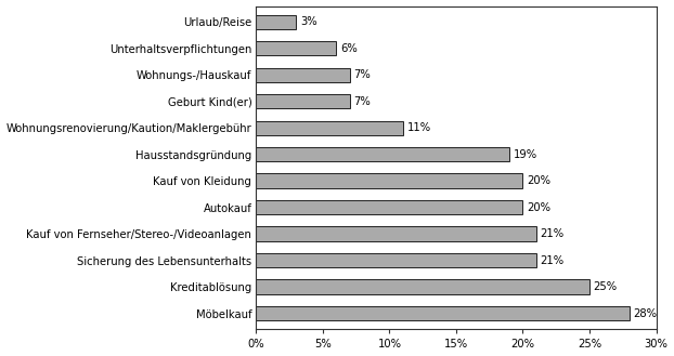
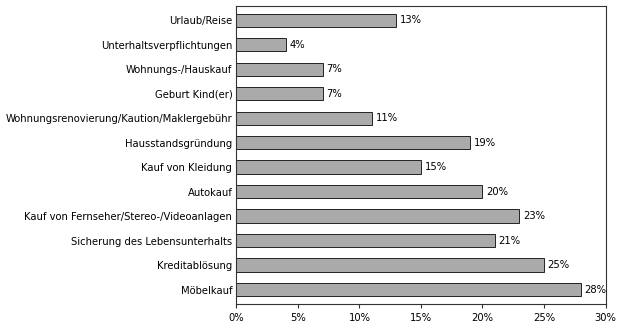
Urlaub/Reise: 3% -> 13%
Unterhaltsverpflichtungen: 6% -> 4%
Kauf von Kleidung: 20% -> 15%
Kauf von Fernseher/Stereo-/Videoanlagen: 21% -> 23%
